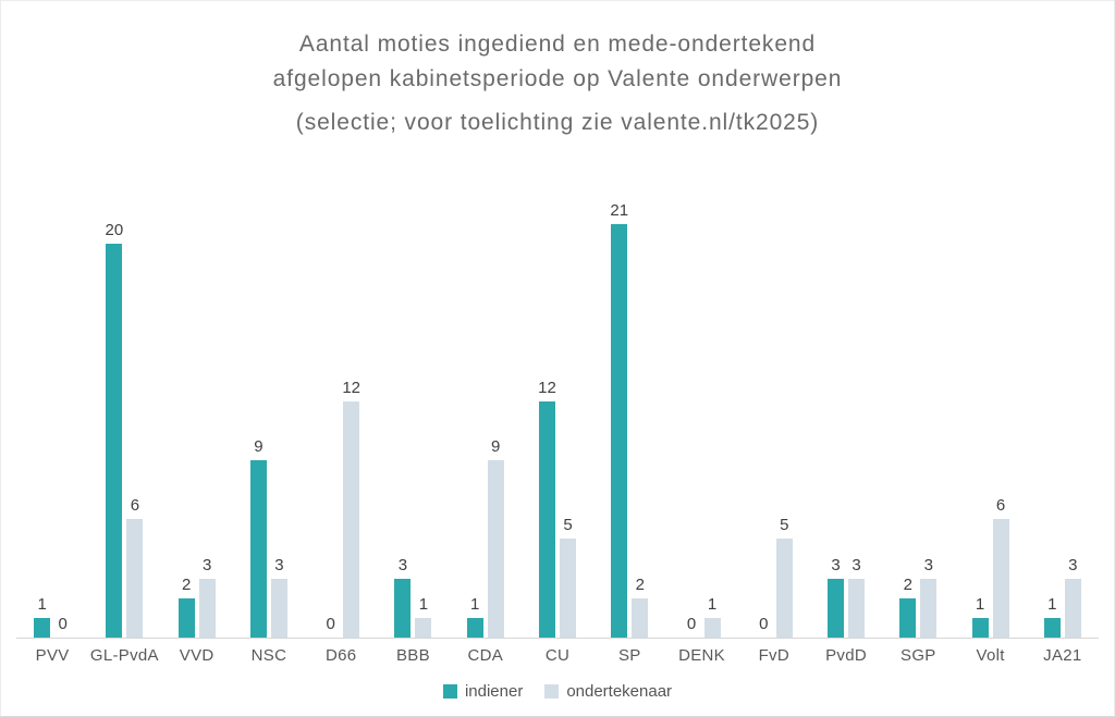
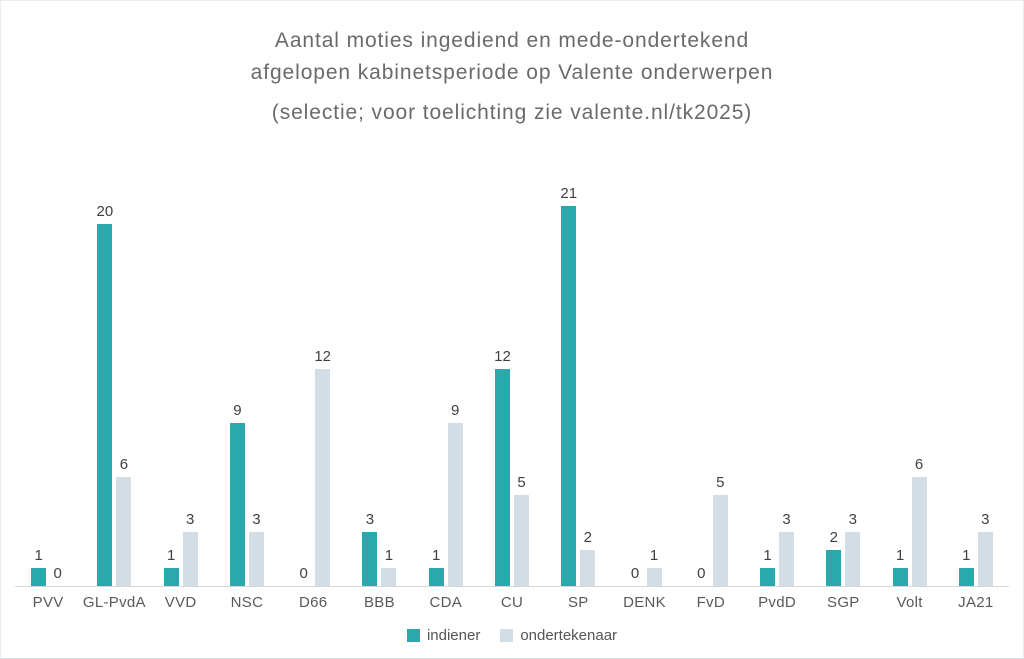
indiener/VVD: 2 -> 1
indiener/PvdD: 3 -> 1
